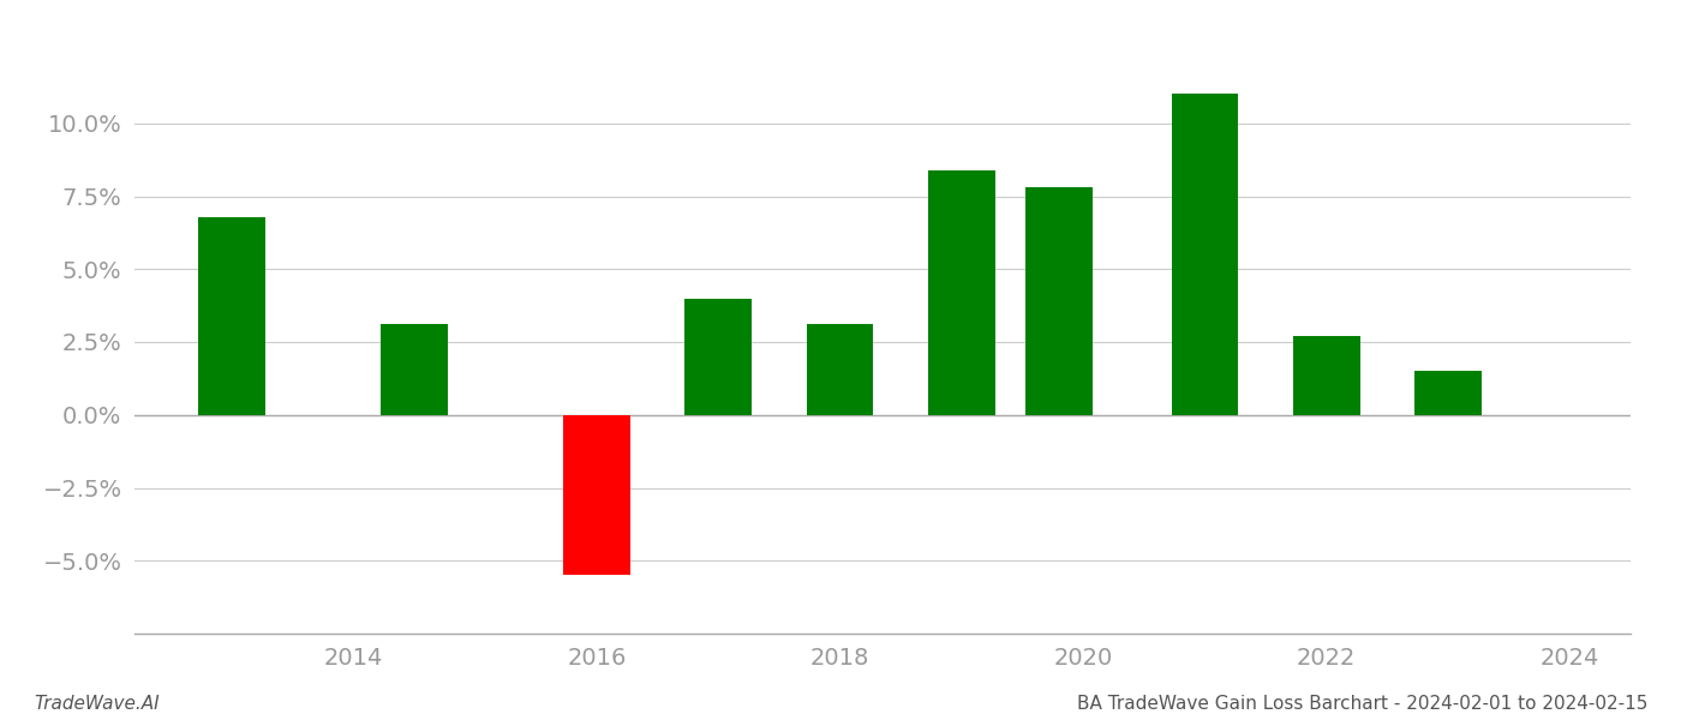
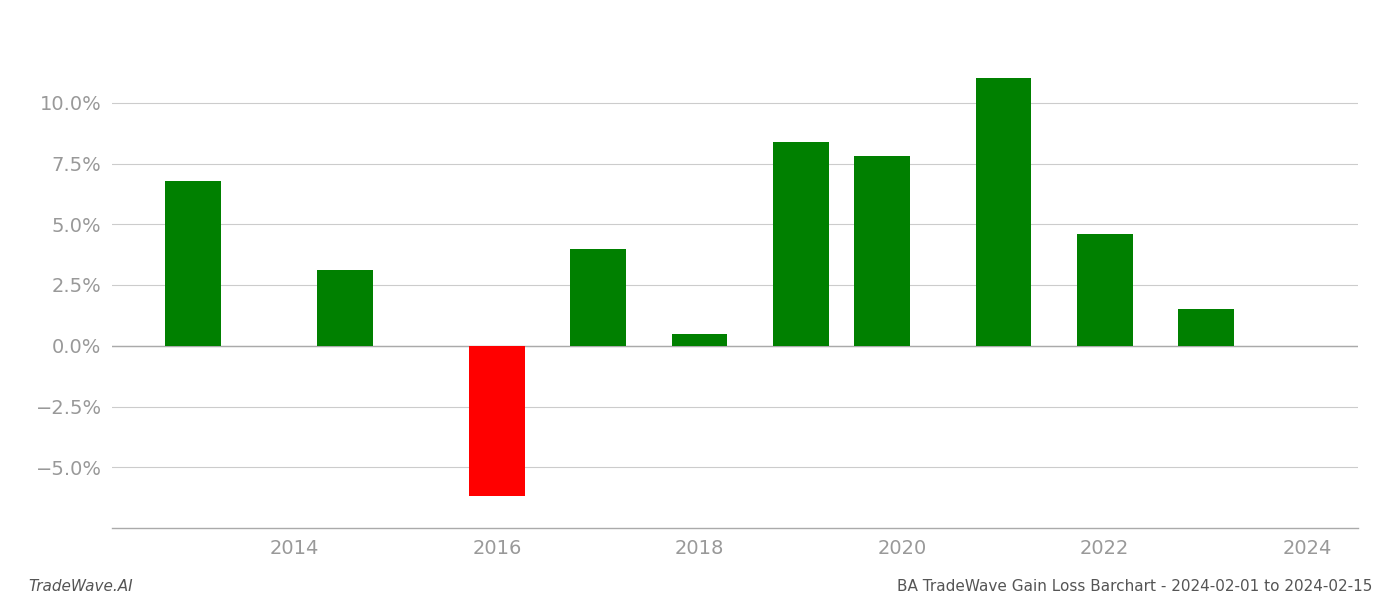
2016: -5.5% -> -6.2%
2018: 3.1% -> 0.5%
2022: 2.7% -> 4.6%
